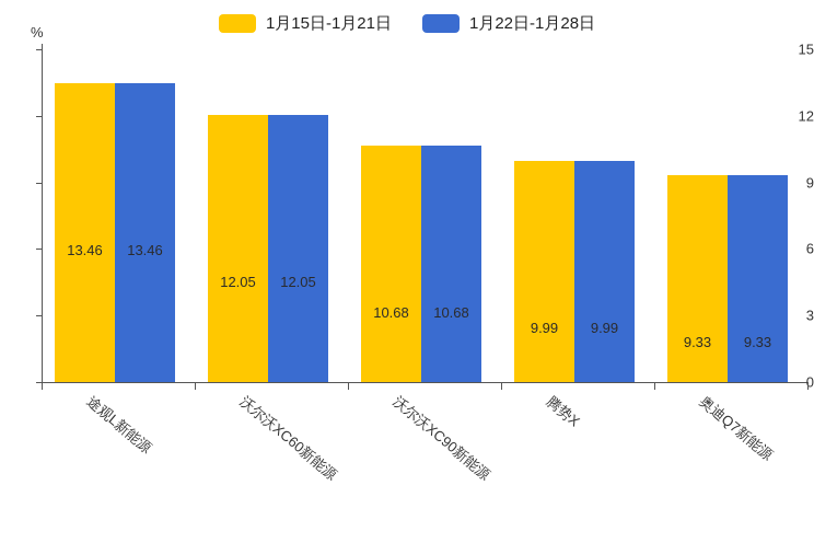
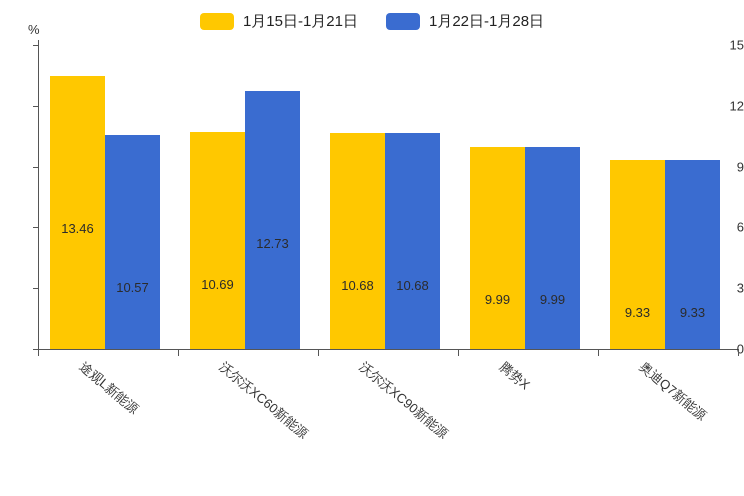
1月22日-1月28日/途观L新能源: 13.46 -> 10.57
1月15日-1月21日/沃尔沃XC60新能源: 12.05 -> 10.69
1月22日-1月28日/沃尔沃XC60新能源: 12.05 -> 12.73
